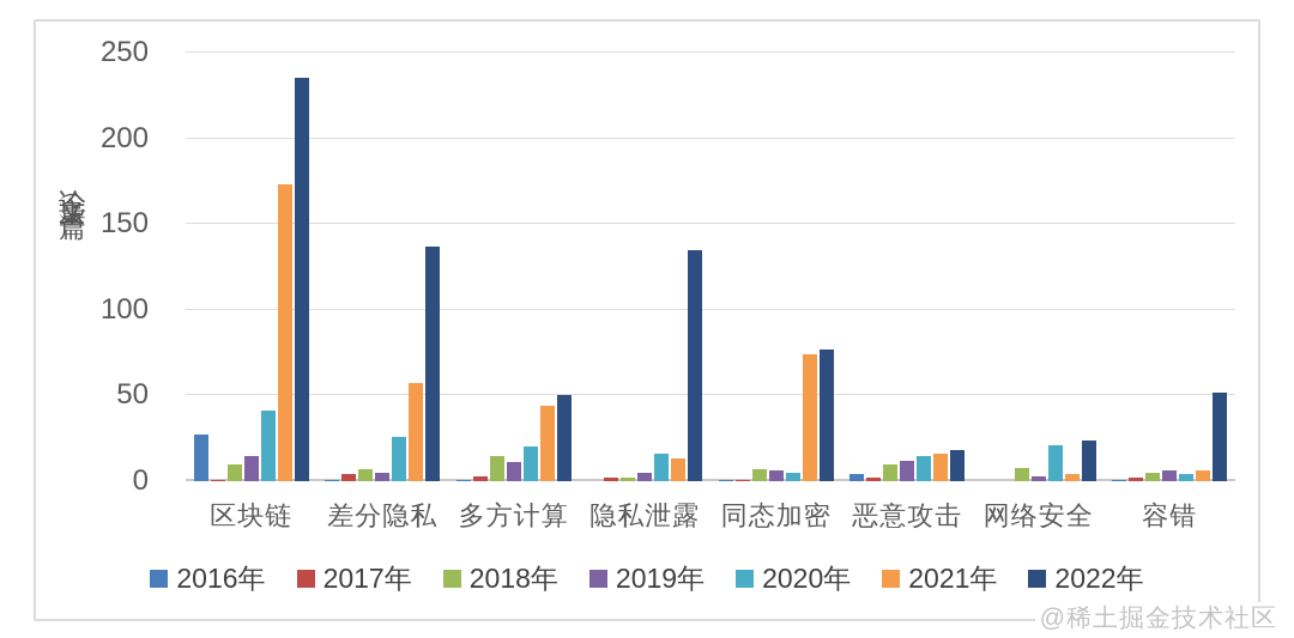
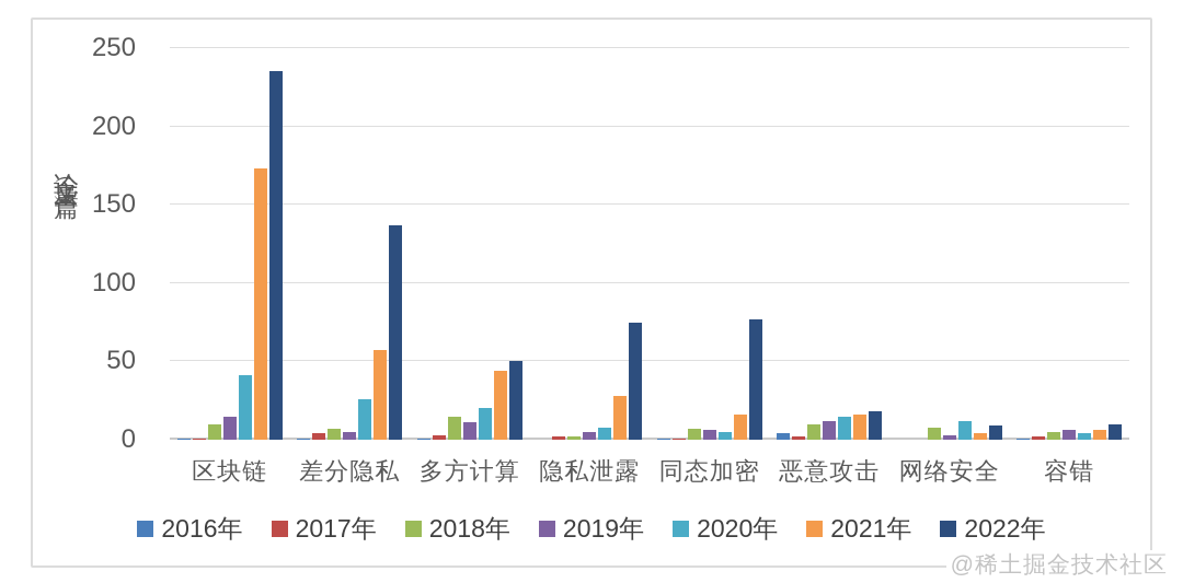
2016年/区块链: 27 -> 1
2020年/隐私泄露: 16 -> 8
2021年/隐私泄露: 13 -> 28
2022年/隐私泄露: 135 -> 75
2021年/同态加密: 74 -> 16
2020年/网络安全: 21 -> 12
2022年/网络安全: 24 -> 9
2022年/容错: 52 -> 10
